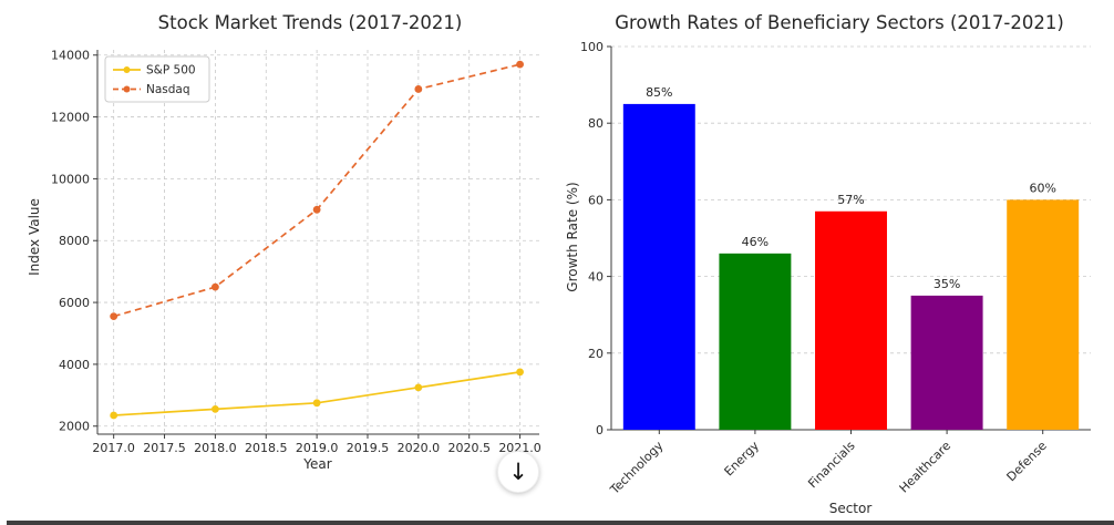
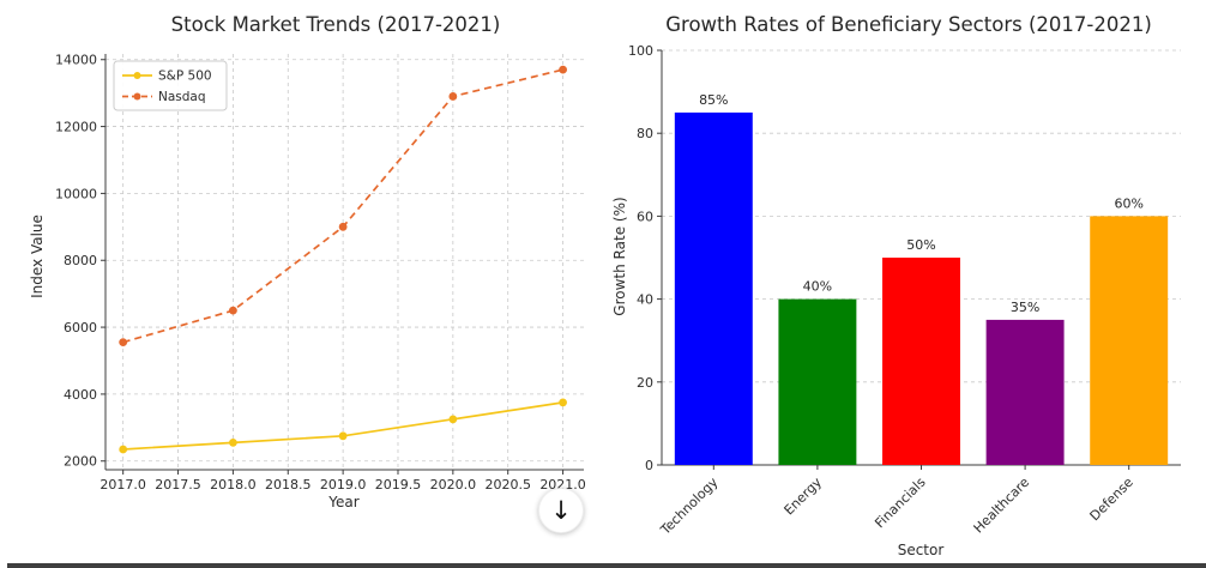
Growth Rates of Beneficiary Sectors (2017-2021)/Energy: 46% -> 40%
Growth Rates of Beneficiary Sectors (2017-2021)/Financials: 57% -> 50%
